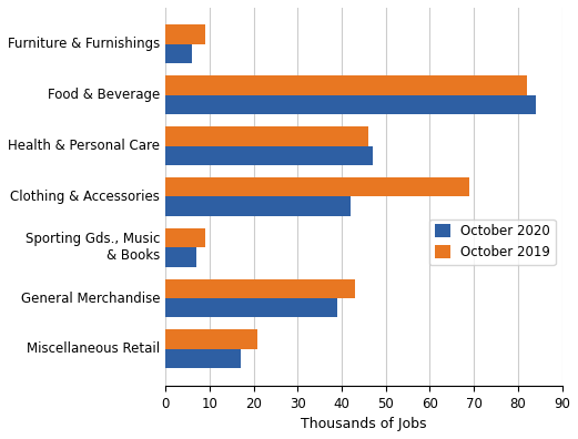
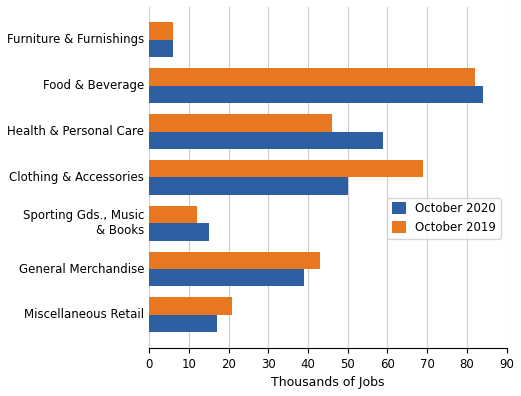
October 2019/Furniture & Furnishings: 9 -> 6
October 2020/Health & Personal Care: 47 -> 59
October 2020/Clothing & Accessories: 42 -> 50
October 2019/Sporting Gds., Music & Books: 9 -> 12
October 2020/Sporting Gds., Music & Books: 7 -> 15
